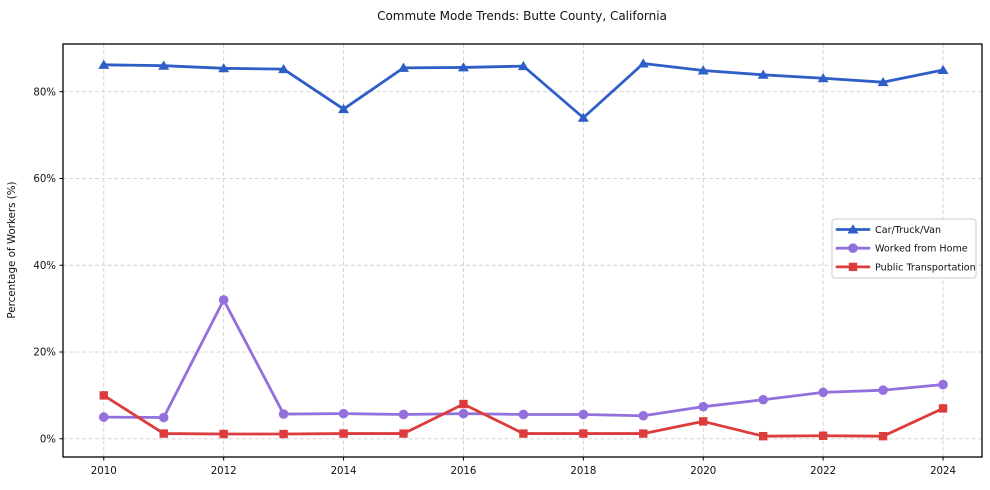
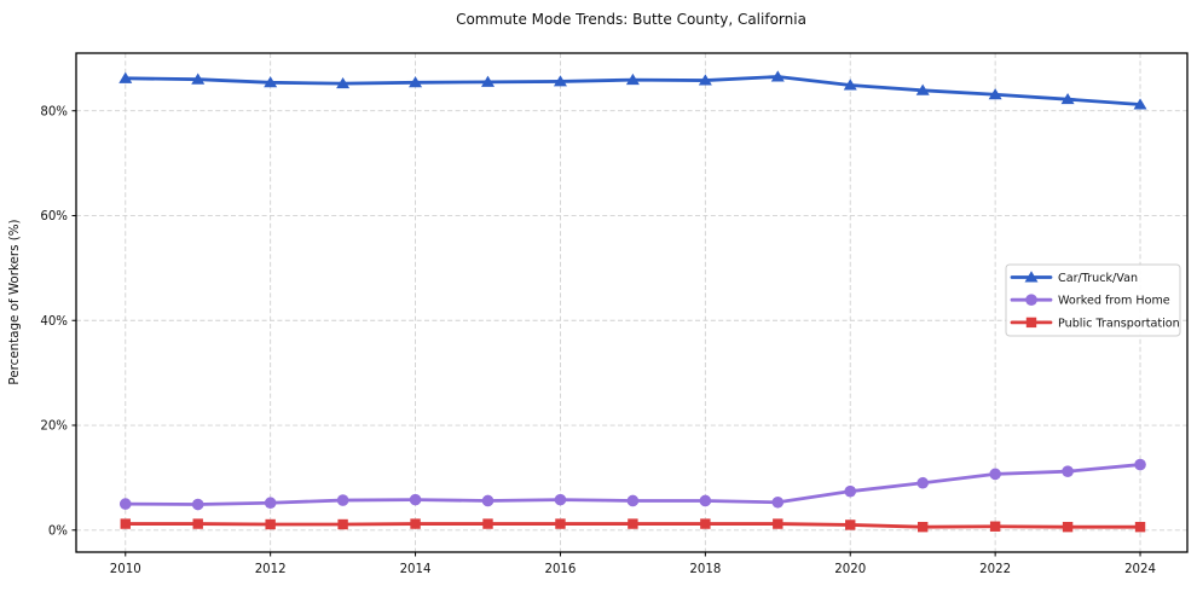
Public Transportation/2010: 10% -> 1%
Worked from Home/2012: 32% -> 5%
Car/Truck/Van/2014: 76% -> 85%
Public Transportation/2016: 8% -> 1%
Car/Truck/Van/2018: 74% -> 86%
Public Transportation/2020: 4% -> 1%
Car/Truck/Van/2024: 85% -> 81%
Public Transportation/2024: 7% -> 1%
